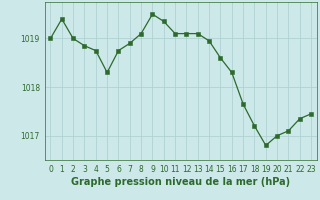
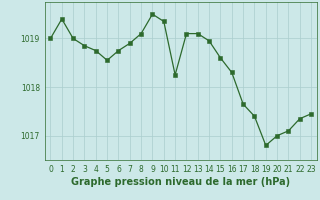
5: 1018.30 -> 1018.55
11: 1019.10 -> 1018.25
18: 1017.20 -> 1017.40
